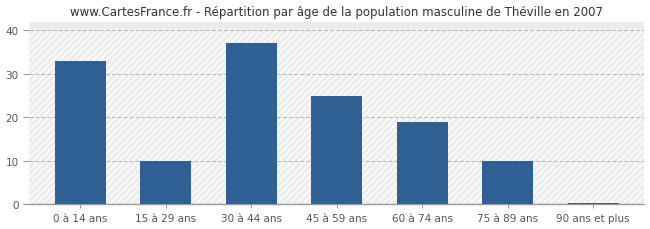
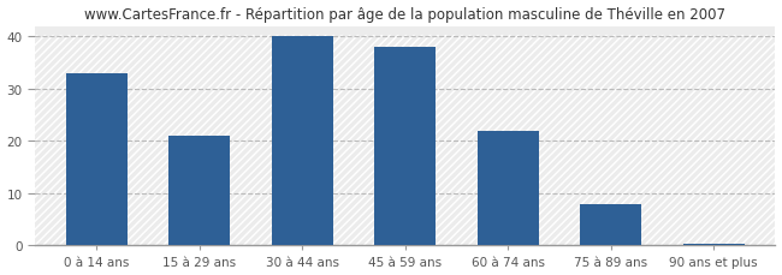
15 à 29 ans: 10.0 -> 21.0
30 à 44 ans: 37.0 -> 40.0
45 à 59 ans: 25.0 -> 38.0
60 à 74 ans: 19.0 -> 22.0
75 à 89 ans: 10.0 -> 8.0
